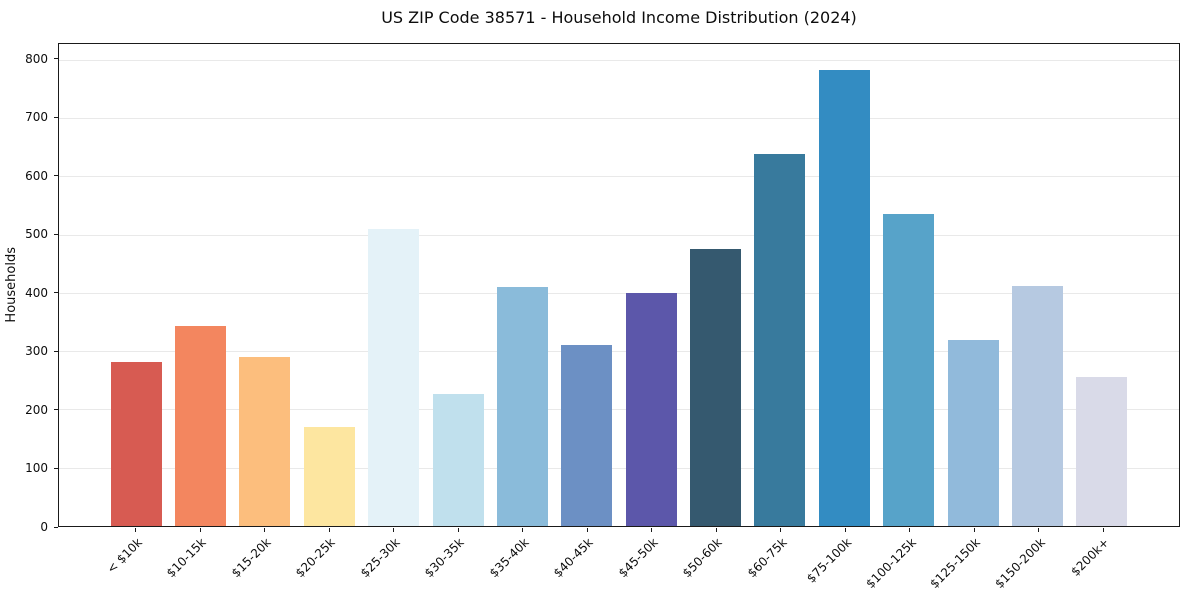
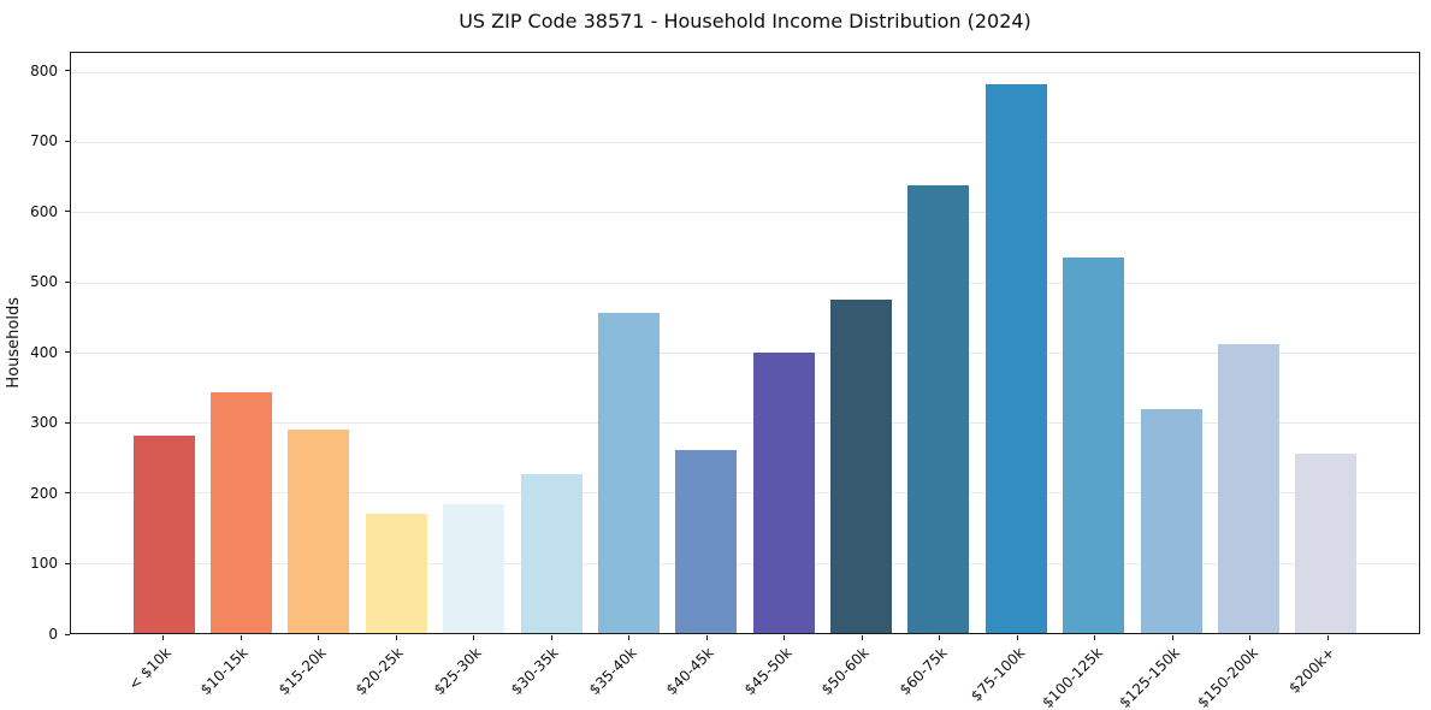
$25-30k: 510 -> 180
$35-40k: 410 -> 460
$40-45k: 310 -> 260
